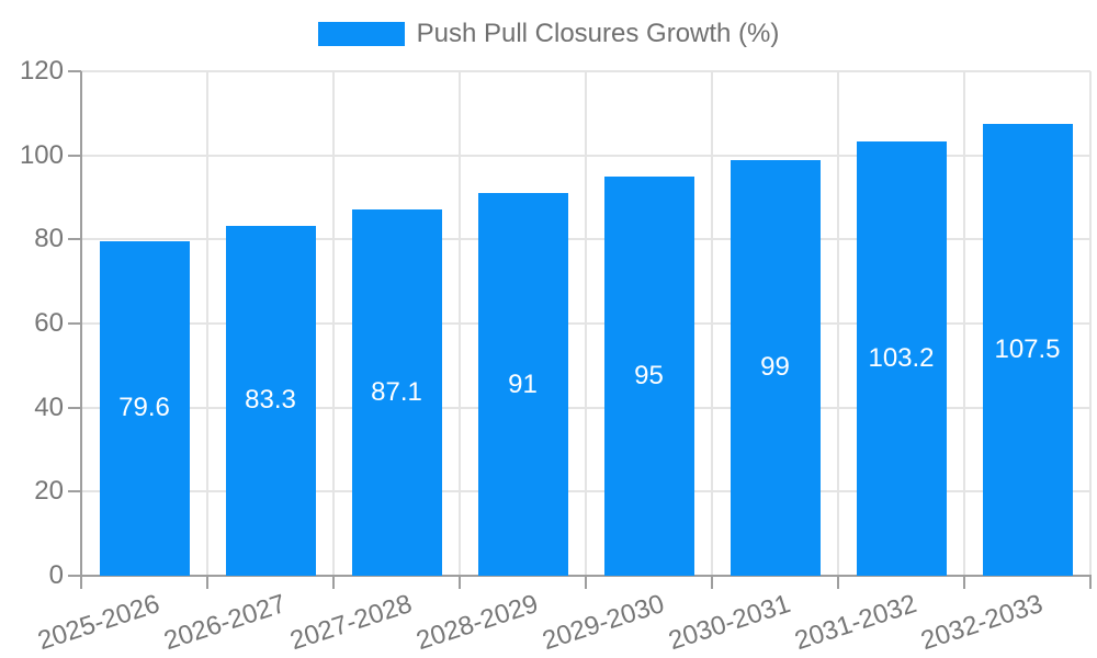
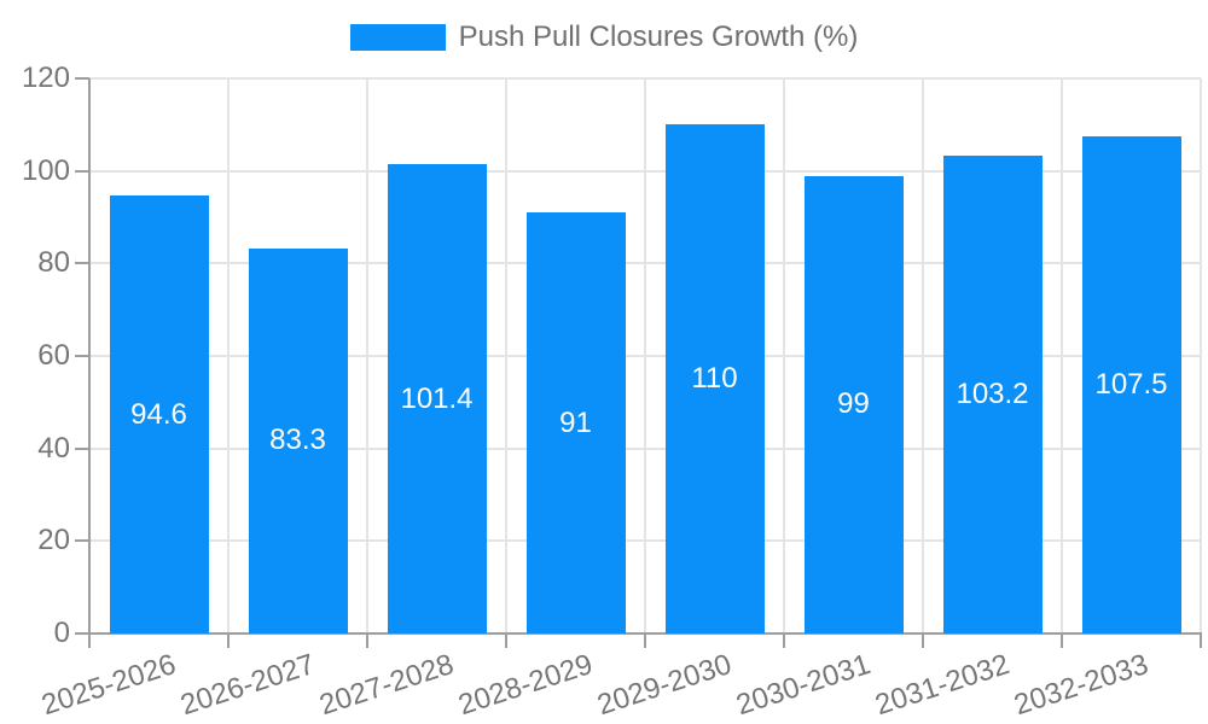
2025-2026: 79.6 -> 94.6
2027-2028: 87.1 -> 101.4
2029-2030: 95 -> 110
